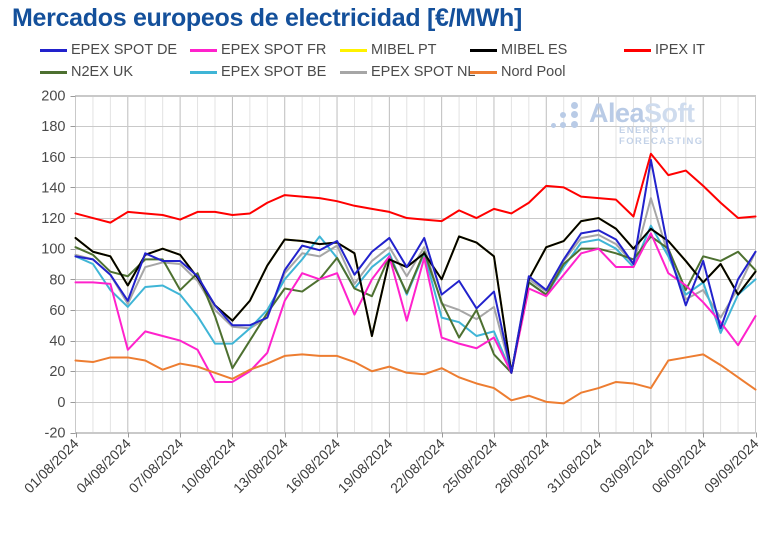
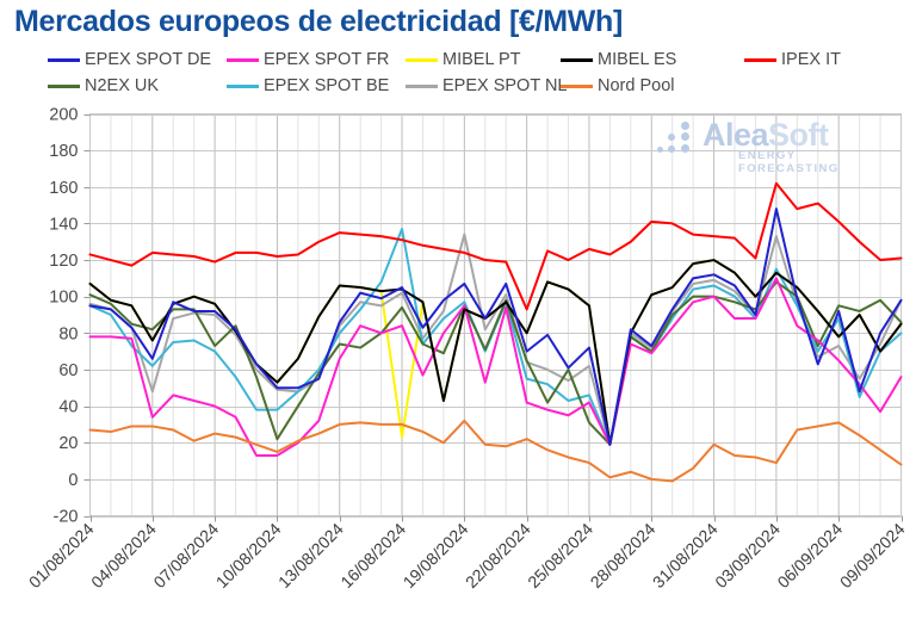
EPEX SPOT NL/04/08/2024: 64 -> 48
MIBEL PT/16/08/2024: 104 -> 23
EPEX SPOT BE/16/08/2024: 94 -> 137
EPEX SPOT NL/19/08/2024: 101 -> 134
Nord Pool/19/08/2024: 23 -> 32
IPEX IT/22/08/2024: 118 -> 93
Nord Pool/31/08/2024: 9 -> 19
EPEX SPOT DE/03/09/2024: 158 -> 148
EPEX SPOT BE/06/09/2024: 78 -> 88
